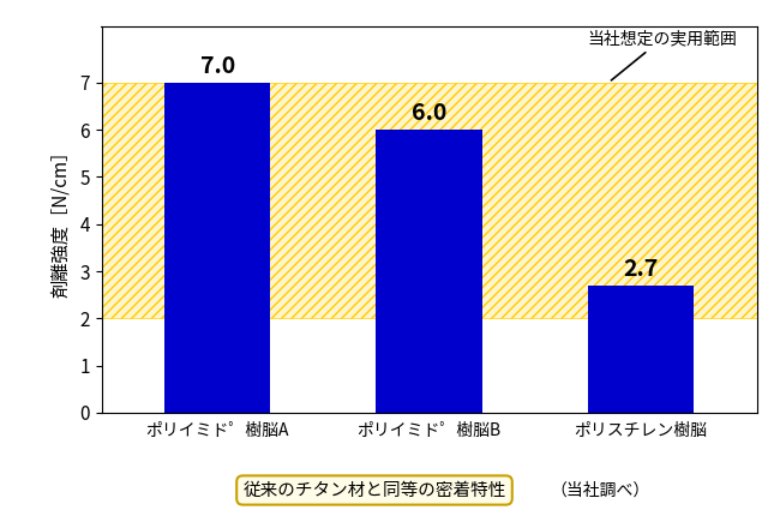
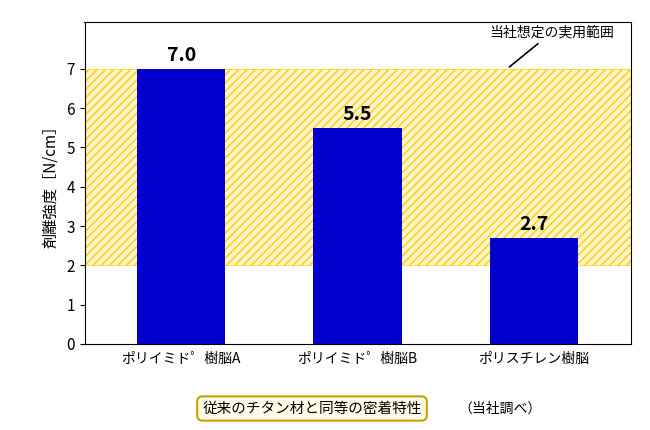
ポリイミド゜樹脳B: 6.0 -> 5.5
